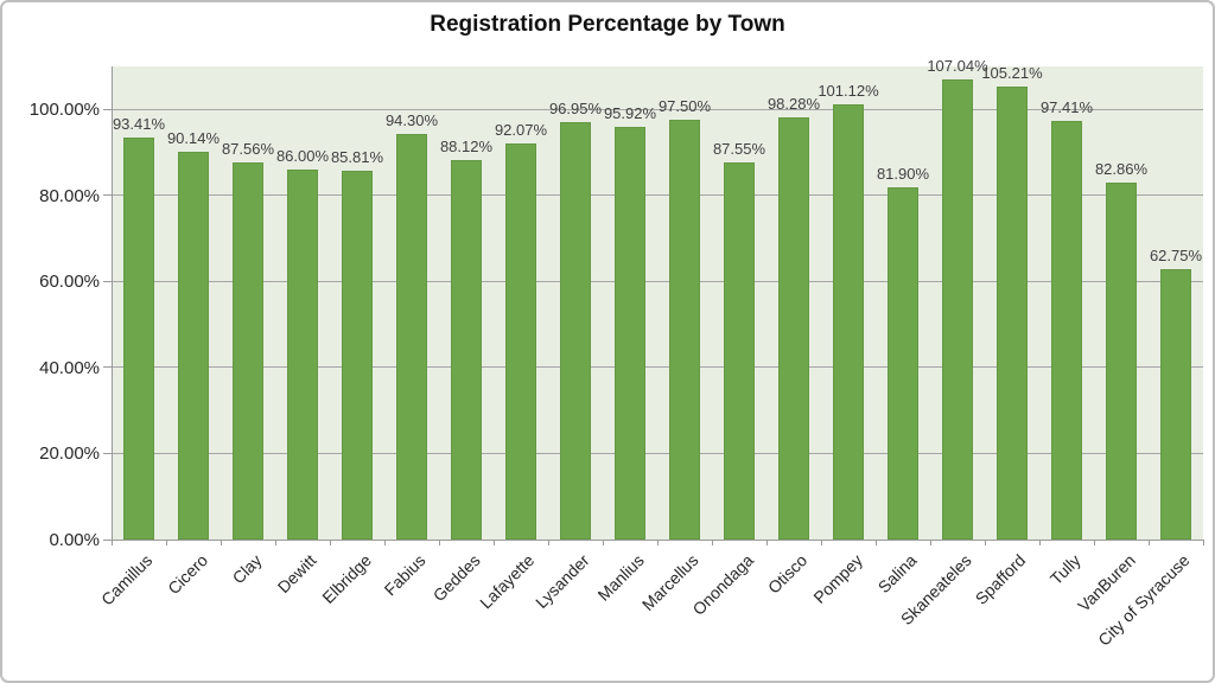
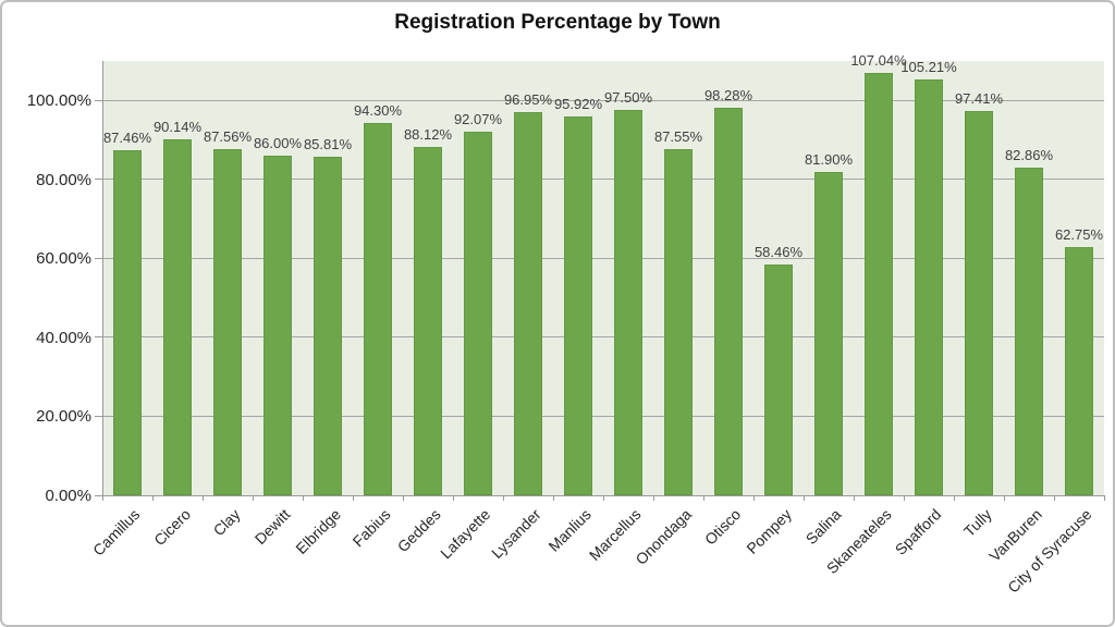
Camillus: 93.41% -> 87.46%
Pompey: 101.12% -> 58.46%
